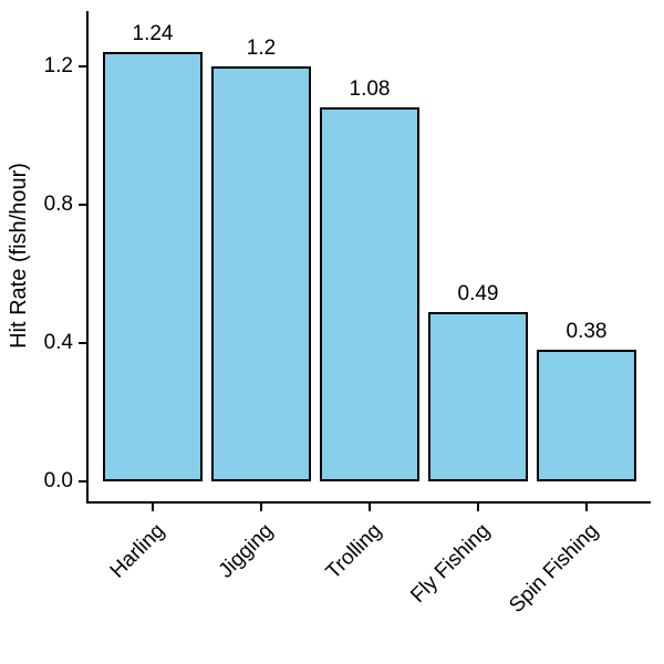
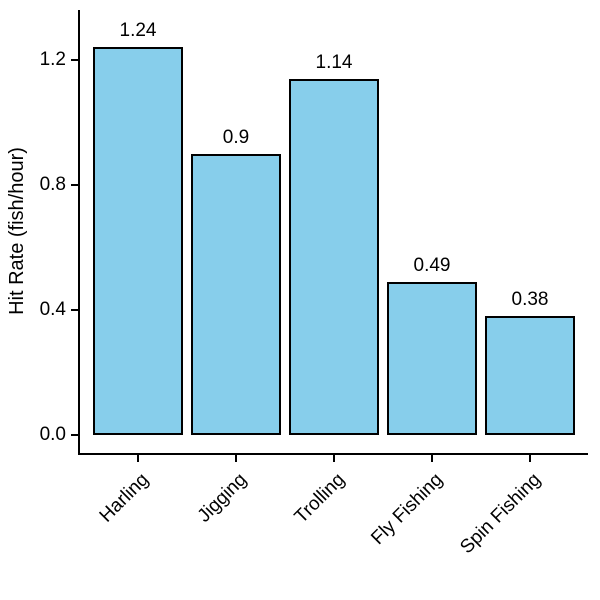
Jigging: 1.2 -> 0.9
Trolling: 1.08 -> 1.14
